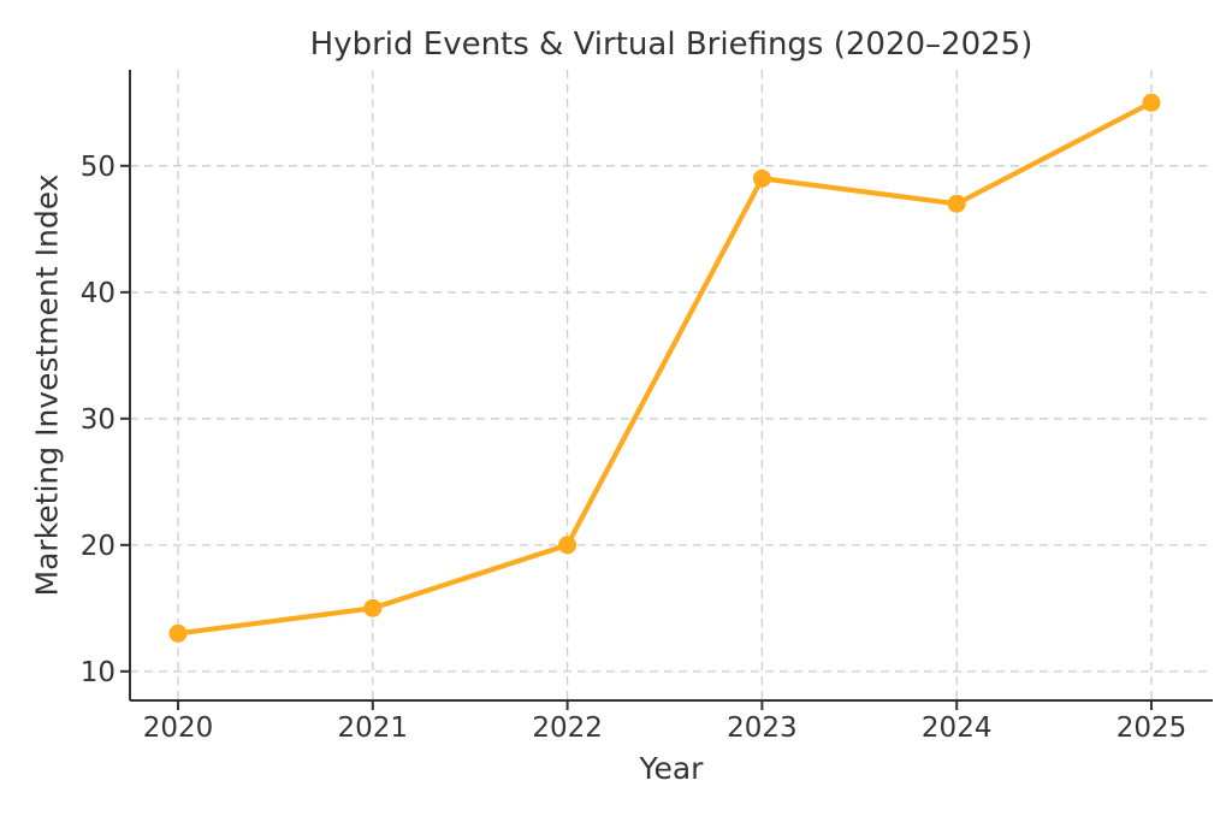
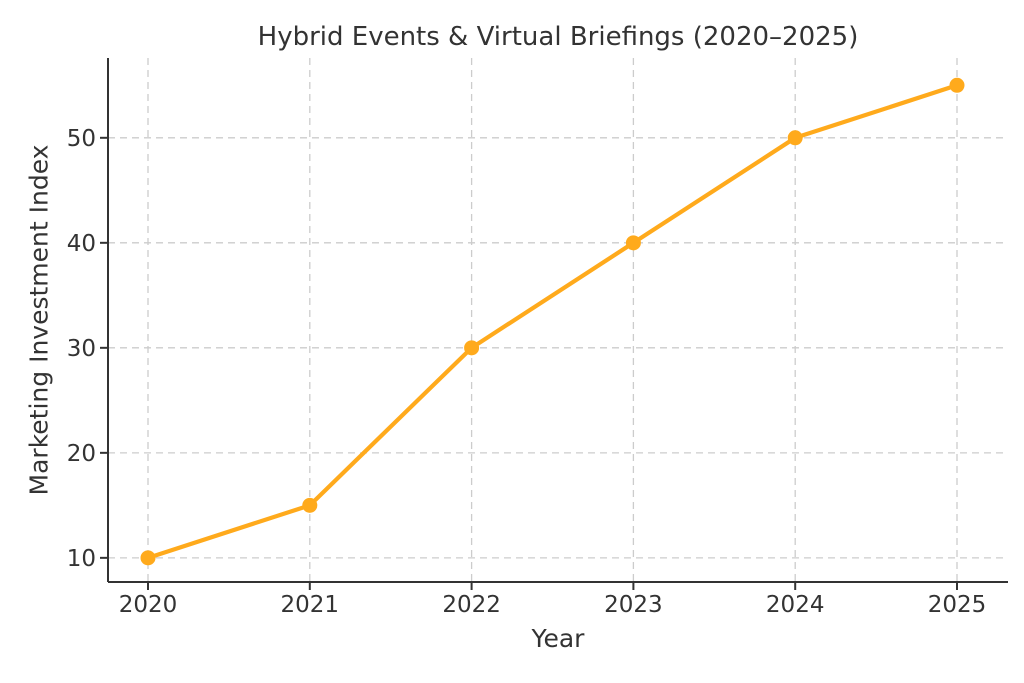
2020: 13 -> 10
2022: 20 -> 30
2023: 49 -> 40
2024: 47 -> 50
